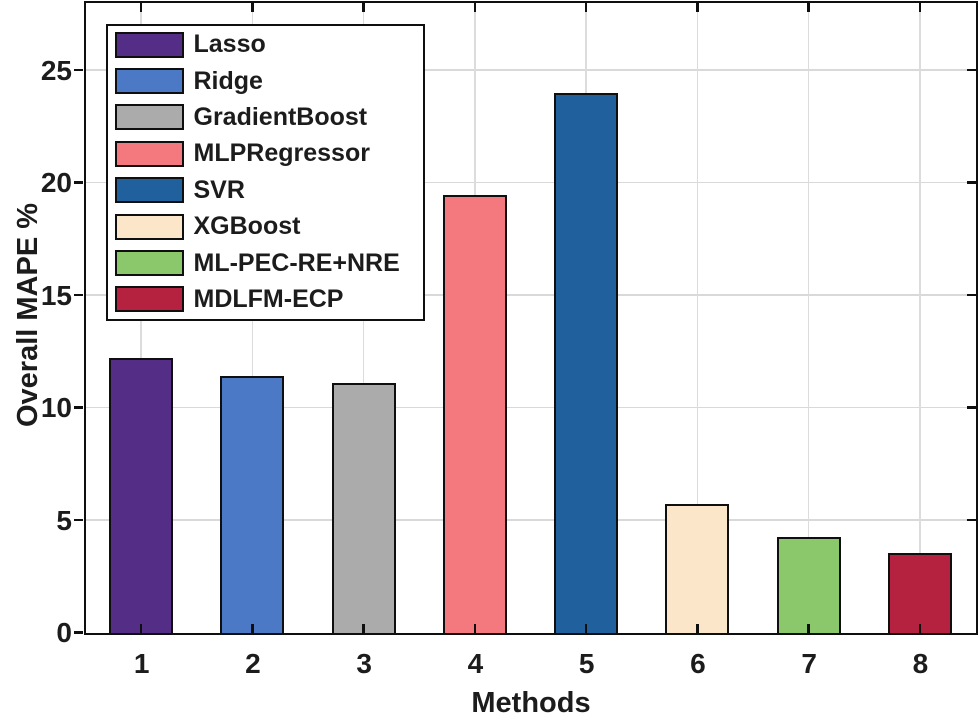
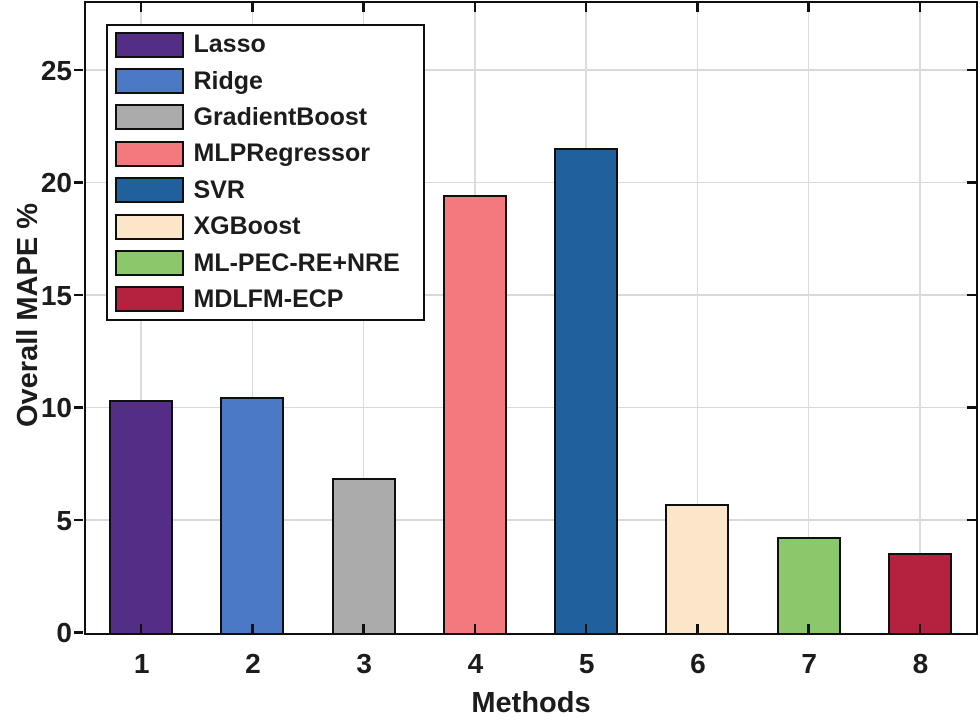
1: 12.2 -> 10.3
2: 11.4 -> 10.4
3: 11.1 -> 6.8
5: 24.0 -> 21.6
